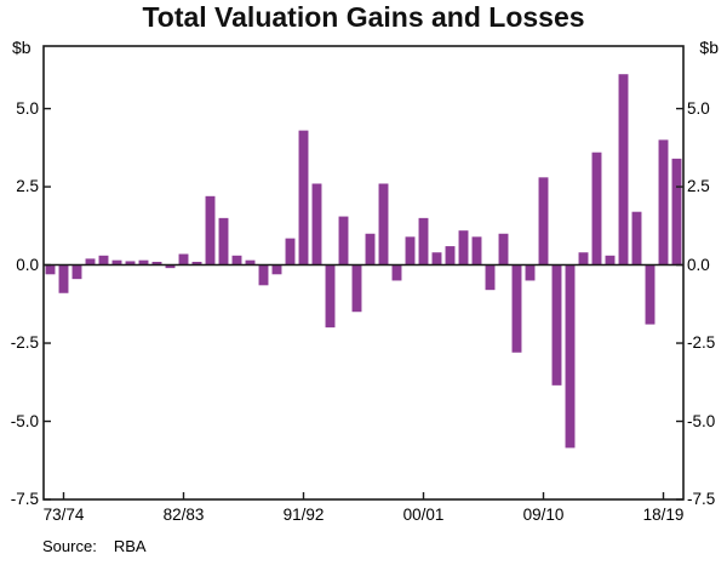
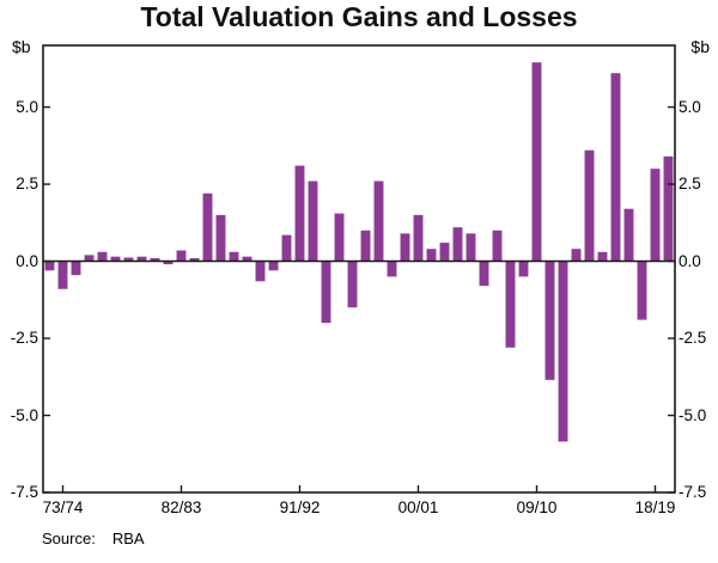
91/92: 4.3 -> 3.1
09/10: 2.8 -> 6.5
18/19: 4.0 -> 3.0
